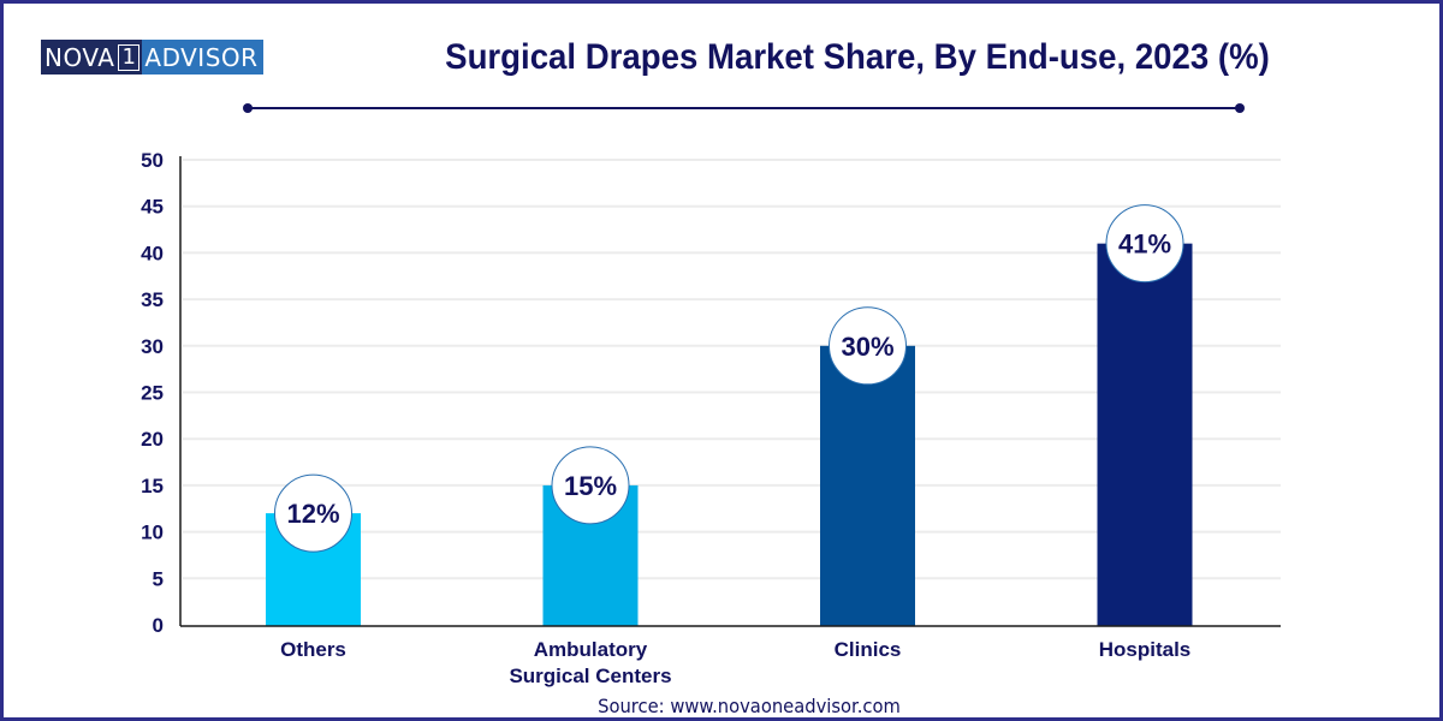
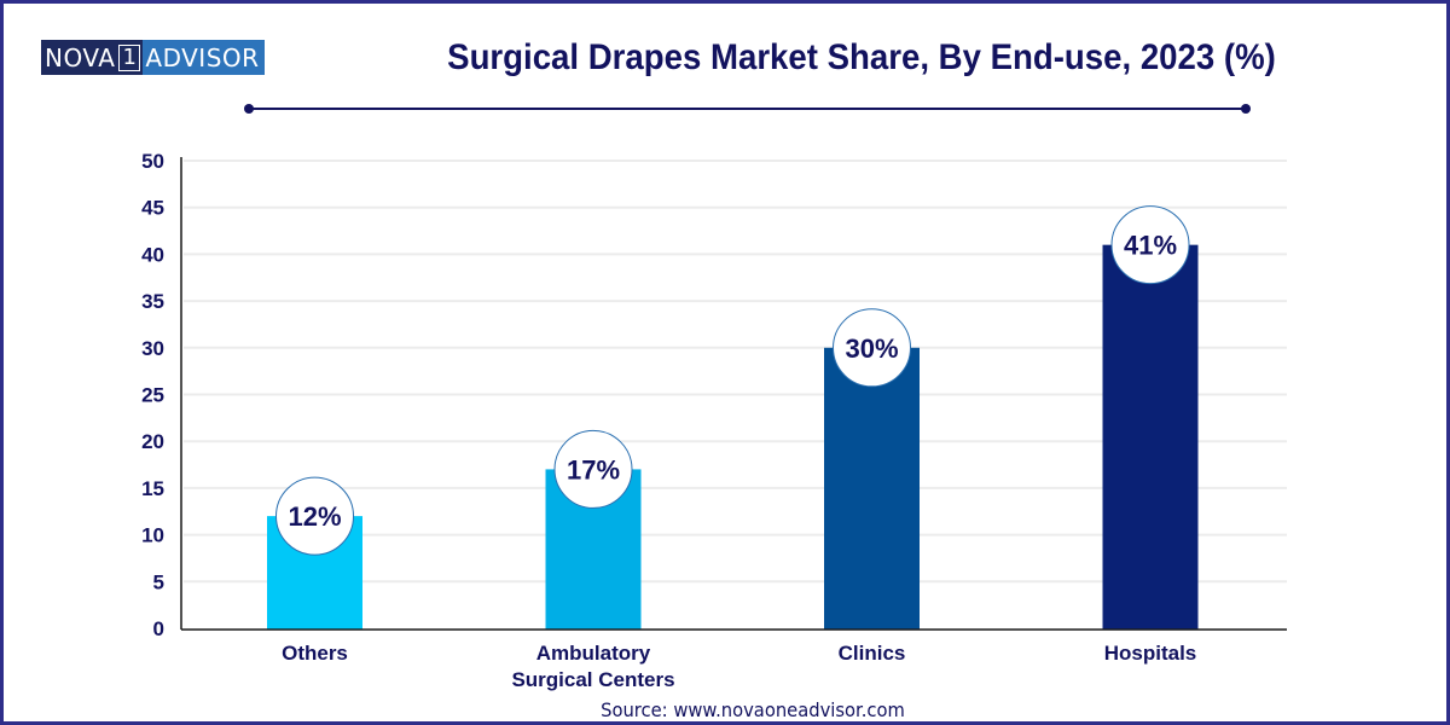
Ambulatory Surgical Centers: 15% -> 17%
